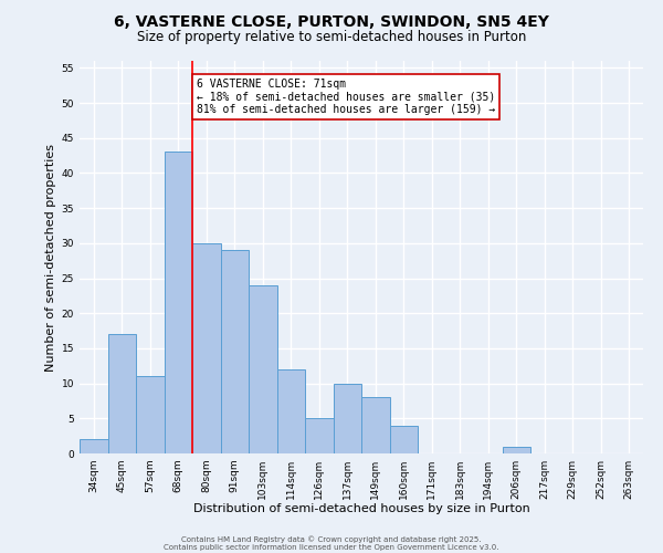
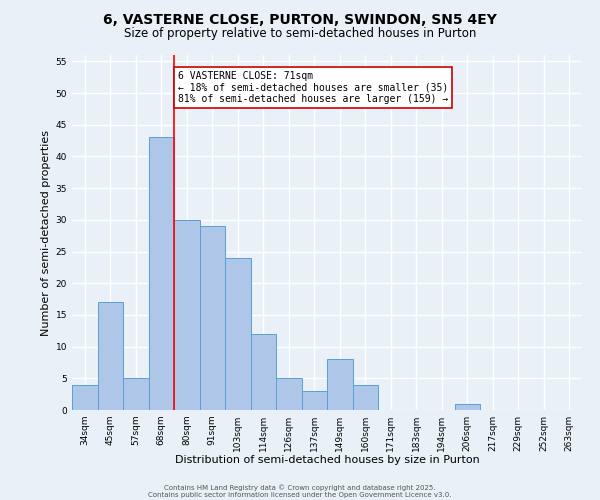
34sqm: 2 -> 4
57sqm: 11 -> 5
137sqm: 10 -> 3
